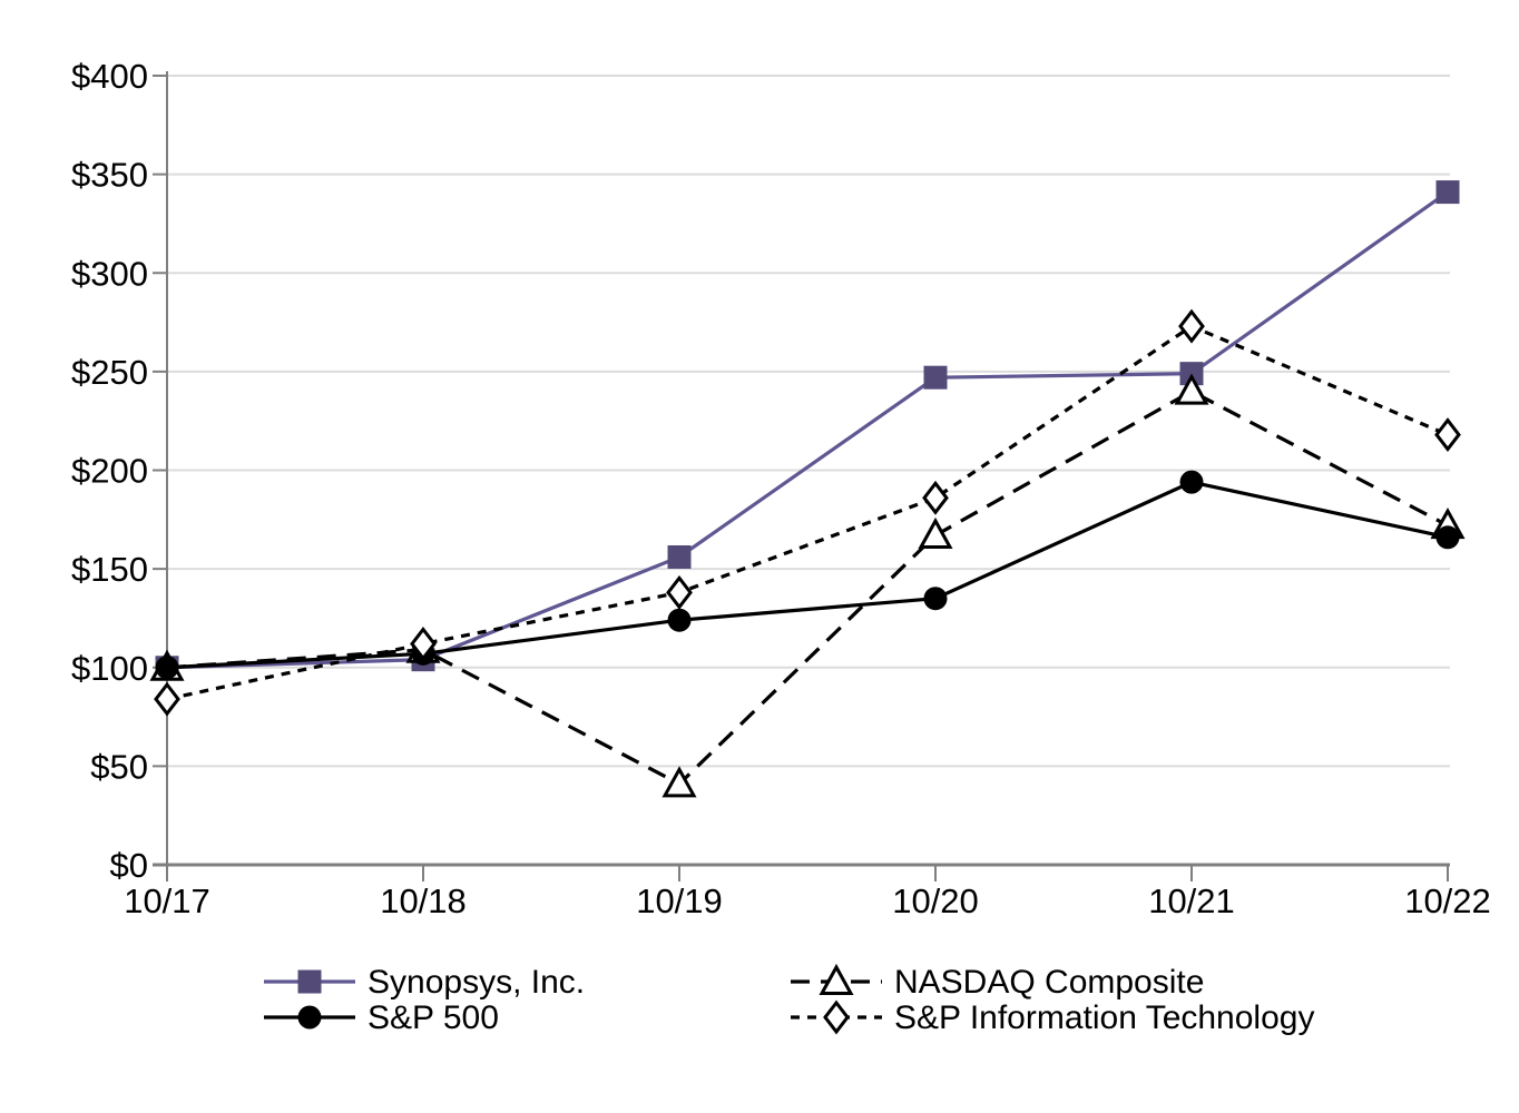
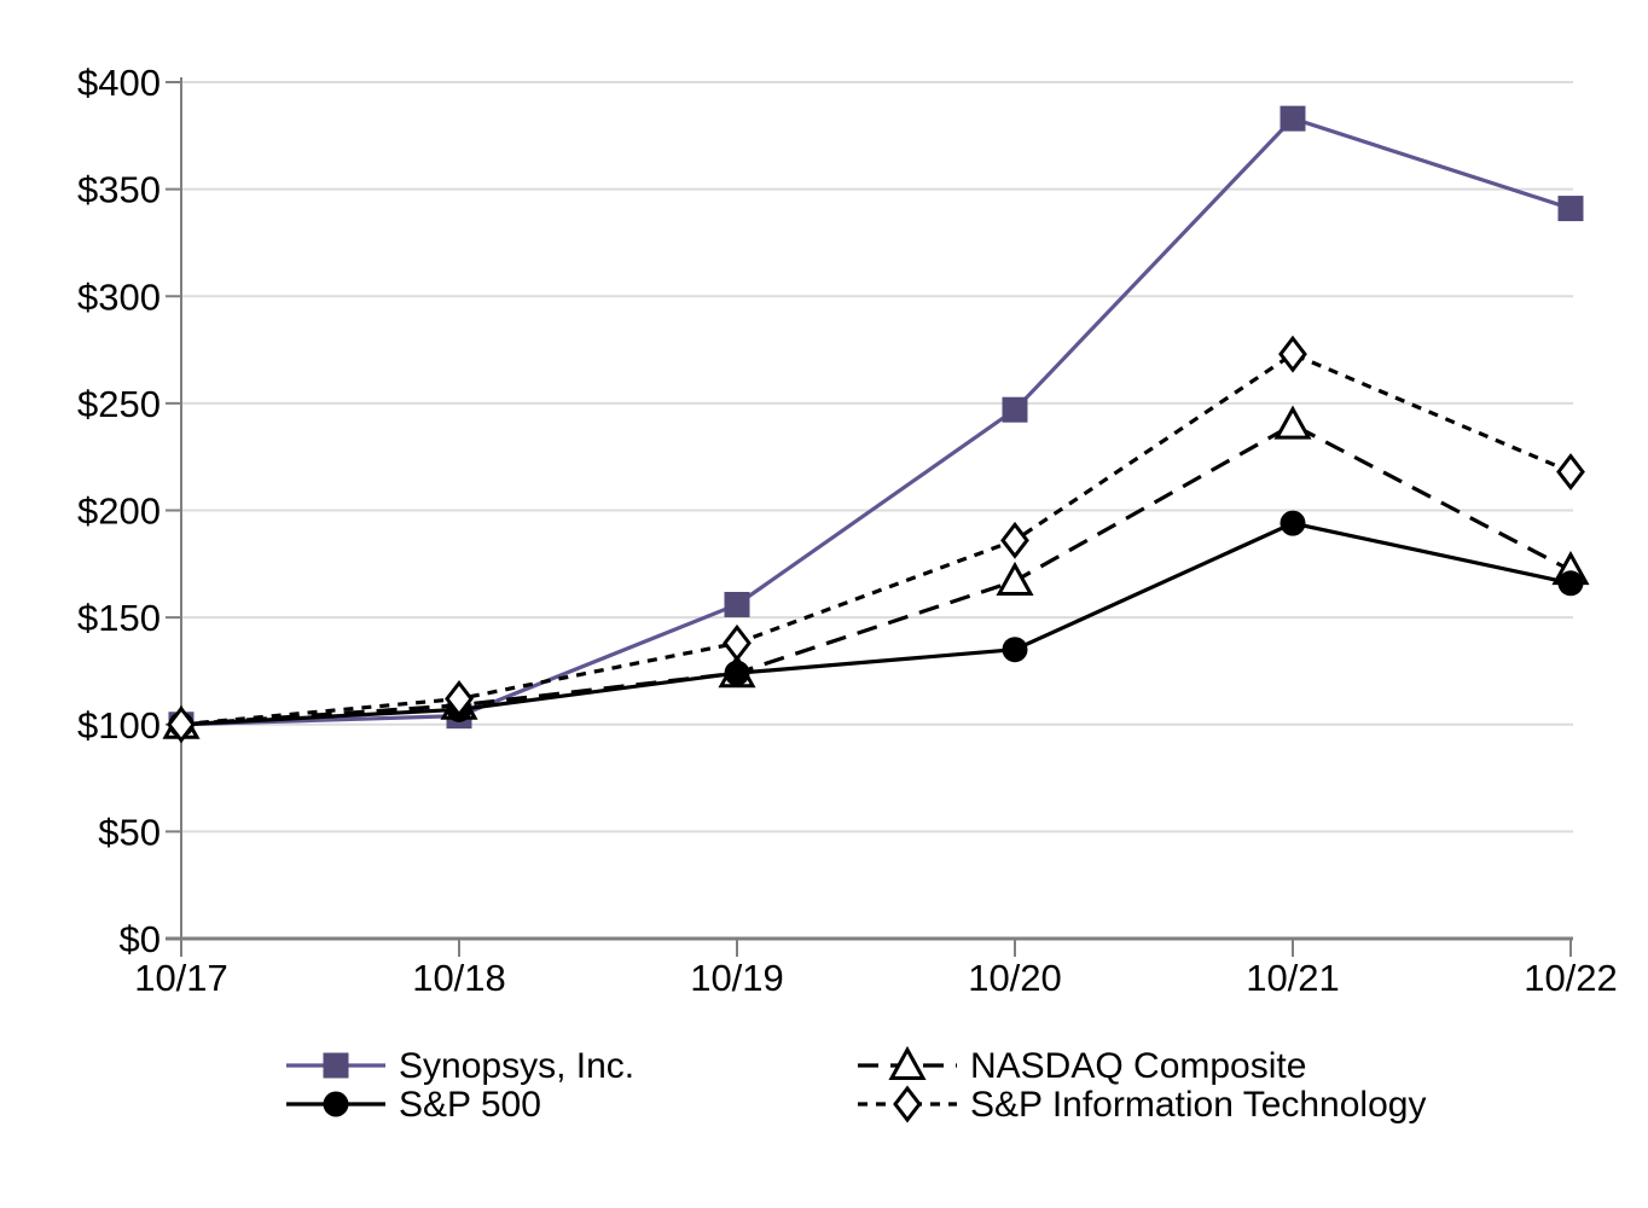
S&P Information Technology/10/17: $84 -> $100
NASDAQ Composite/10/19: $41 -> $124
Synopsys, Inc./10/21: $249 -> $383
